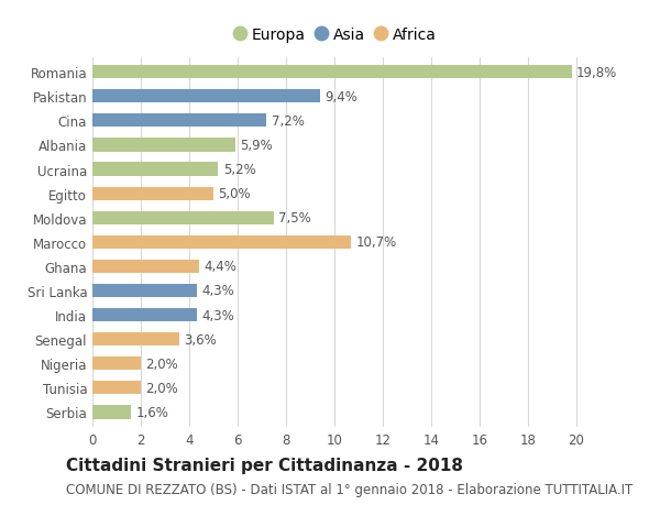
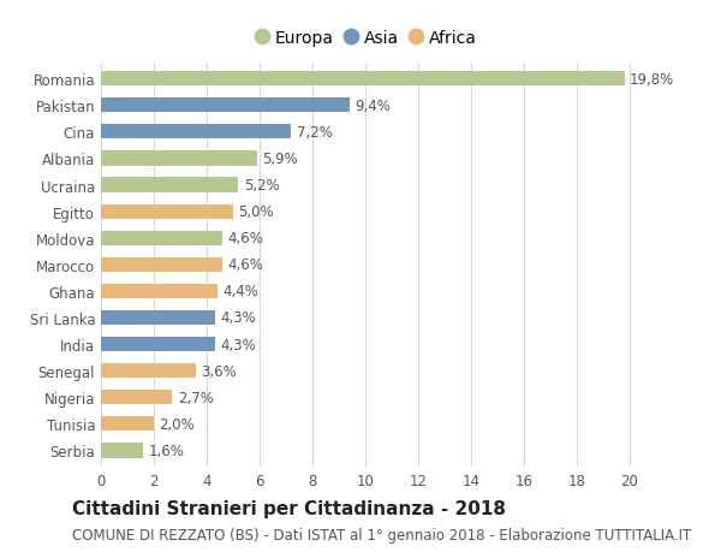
Moldova: 7,5% -> 4,6%
Marocco: 10,7% -> 4,6%
Nigeria: 2,0% -> 2,7%
